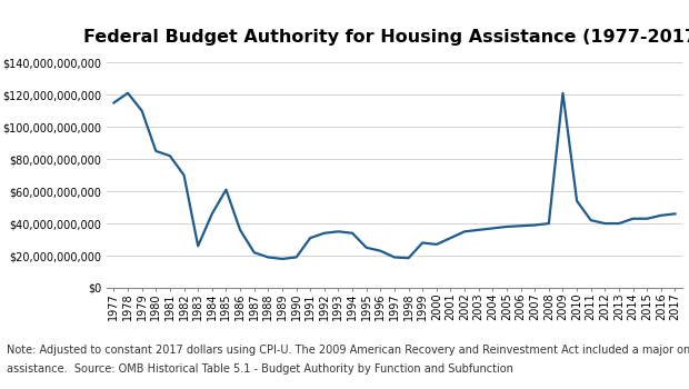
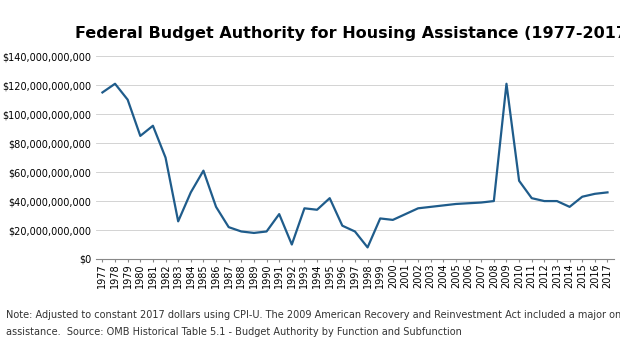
1981: $82,000,000,000 -> $92,000,000,000
1992: $34,000,000,000 -> $10,000,000,000
1995: $25,000,000,000 -> $42,000,000,000
1998: $18,000,000,000 -> $8,000,000,000
2014: $43,000,000,000 -> $36,000,000,000
